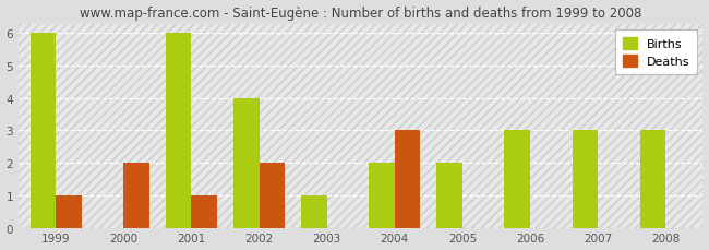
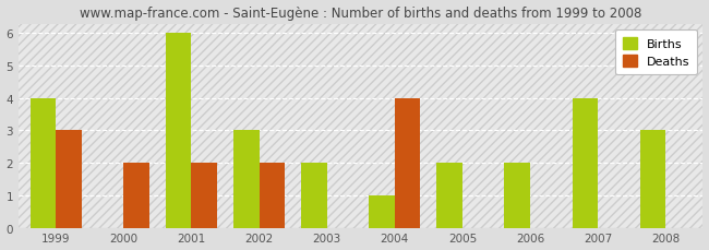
Births/1999: 6 -> 4
Deaths/1999: 1 -> 3
Deaths/2001: 1 -> 2
Births/2002: 4 -> 3
Births/2003: 1 -> 2
Births/2004: 2 -> 1
Deaths/2004: 3 -> 4
Births/2006: 3 -> 2
Births/2007: 3 -> 4
